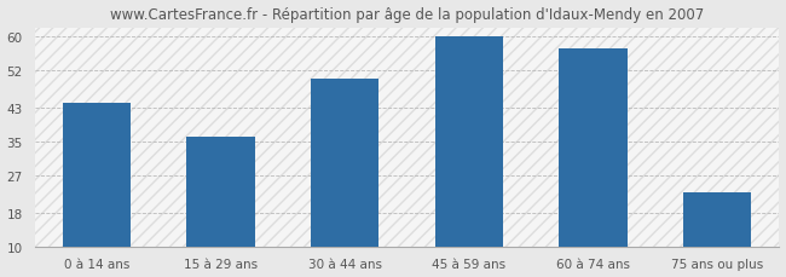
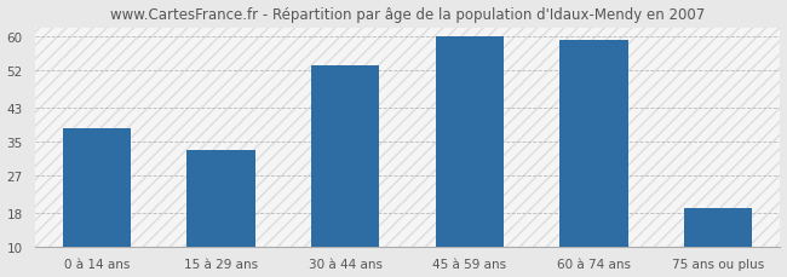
0 à 14 ans: 44 -> 38
15 à 29 ans: 36 -> 33
30 à 44 ans: 50 -> 53
60 à 74 ans: 57 -> 59
75 ans ou plus: 23 -> 19
